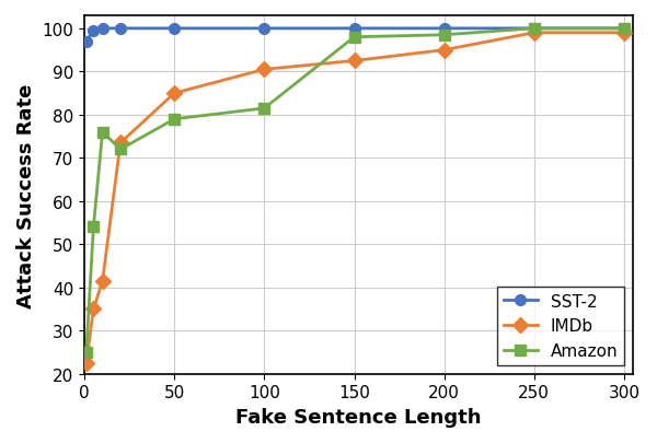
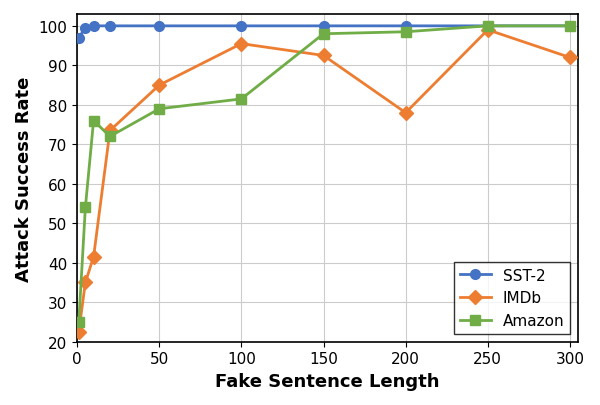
IMDb/100: 90.5 -> 95.5
IMDb/200: 95.0 -> 78.0
IMDb/300: 99.0 -> 92.0
